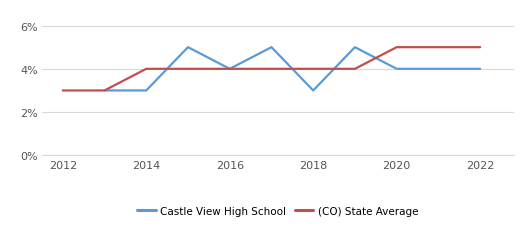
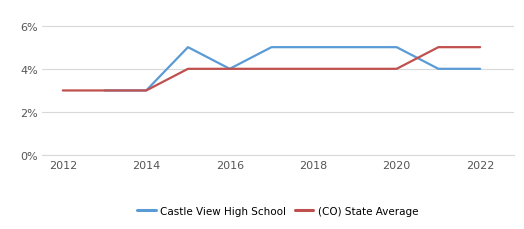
(CO) State Average/2014: 4% -> 3%
Castle View High School/2018: 3% -> 5%
Castle View High School/2020: 4% -> 5%
(CO) State Average/2020: 5% -> 4%
